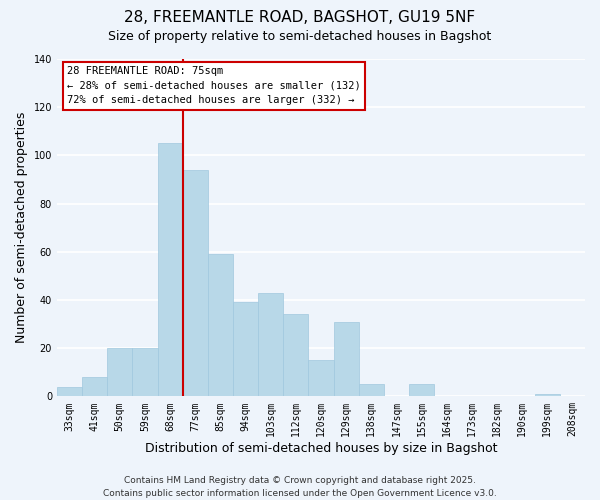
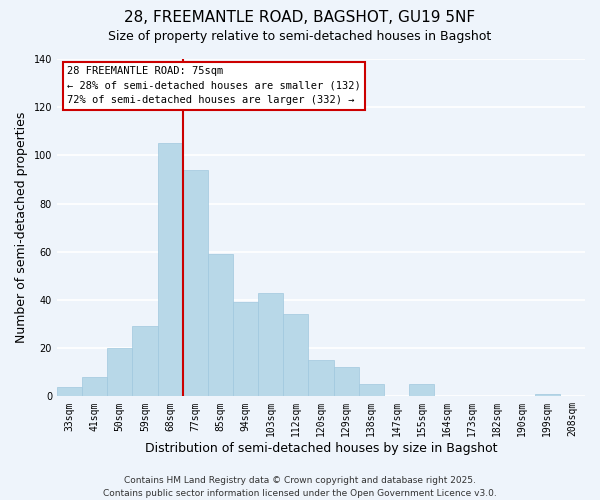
59sqm: 20 -> 29
129sqm: 31 -> 12
